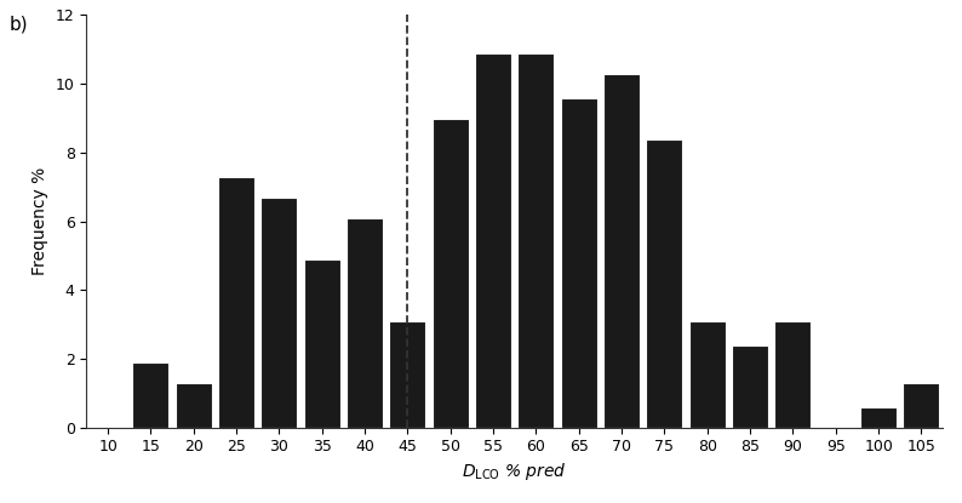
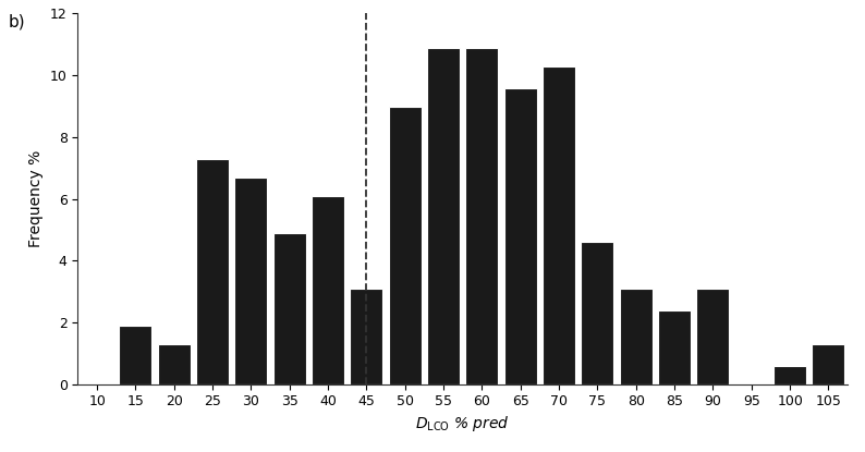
75: 8.4 -> 4.6
